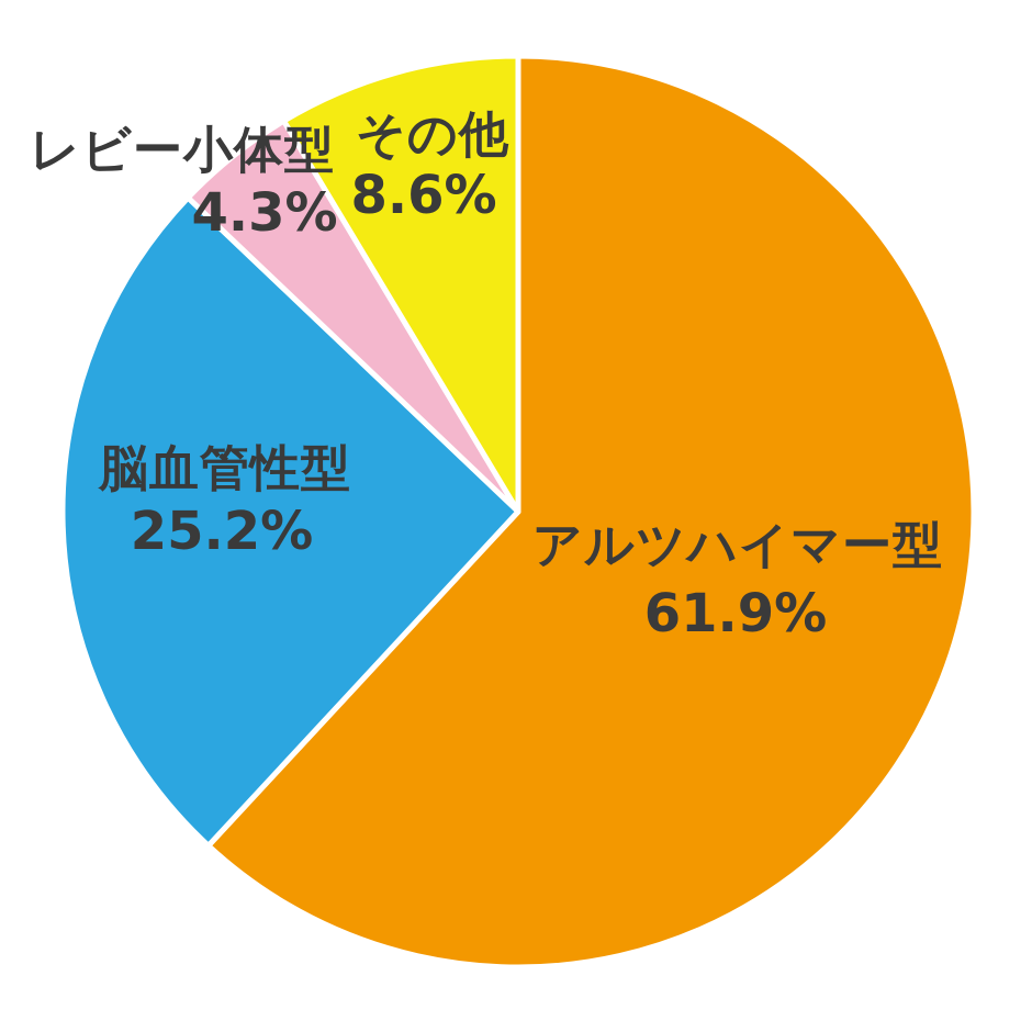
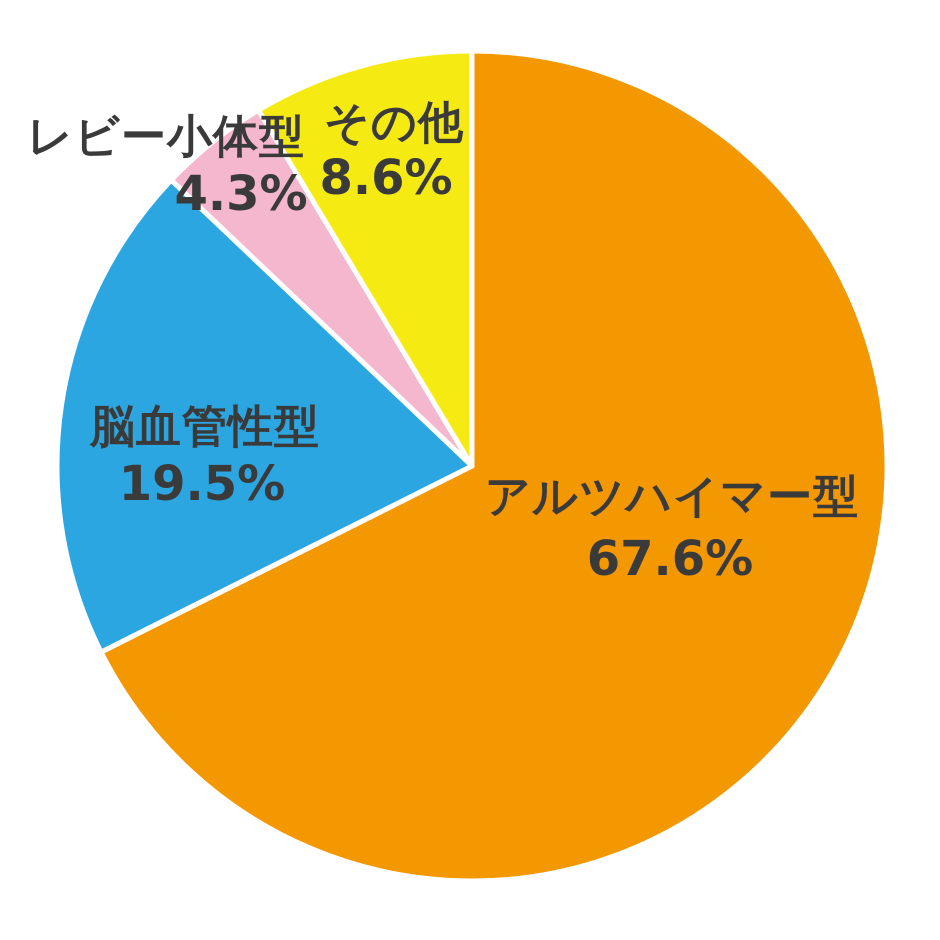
アルツハイマー型: 61.9% -> 67.6%
脳血管性型: 25.2% -> 19.5%
